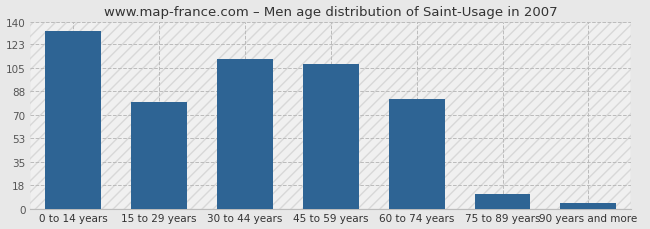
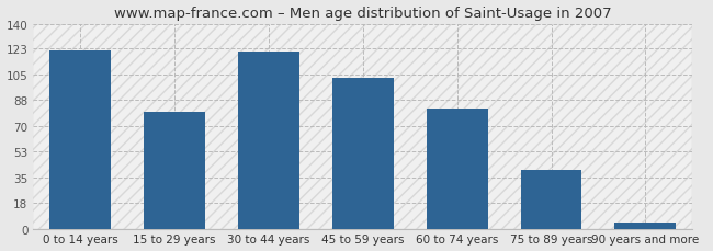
0 to 14 years: 133 -> 122
30 to 44 years: 112 -> 121
45 to 59 years: 108 -> 103
75 to 89 years: 11 -> 40
